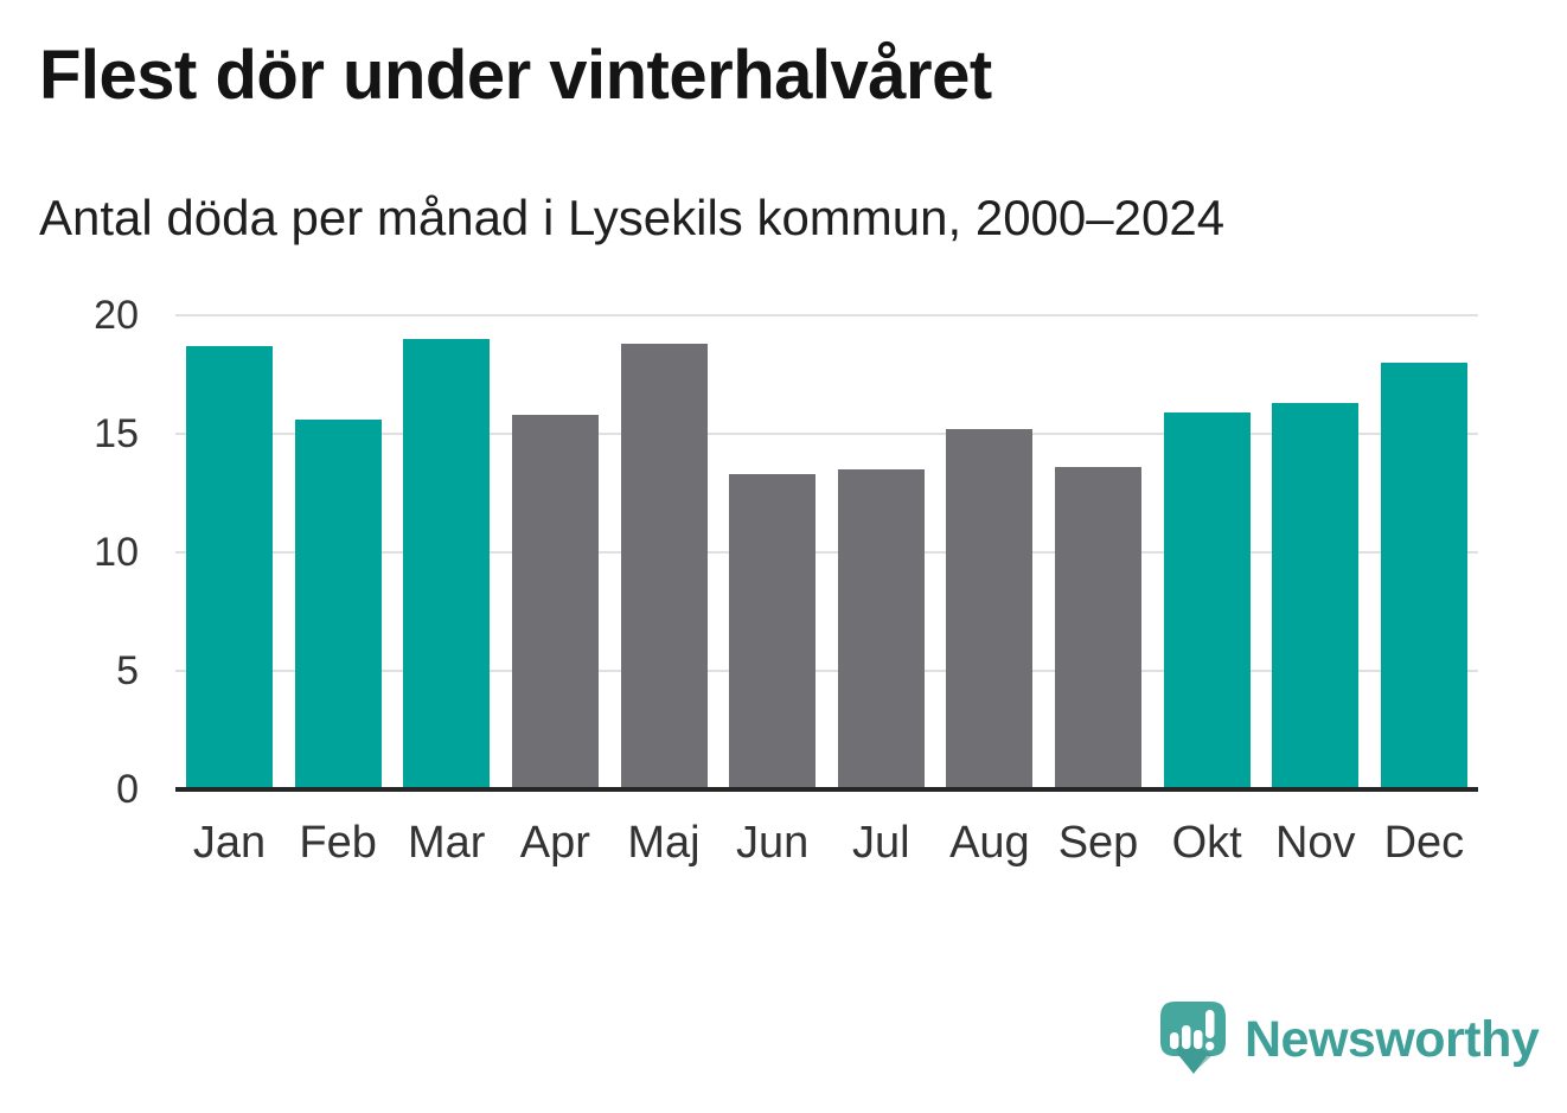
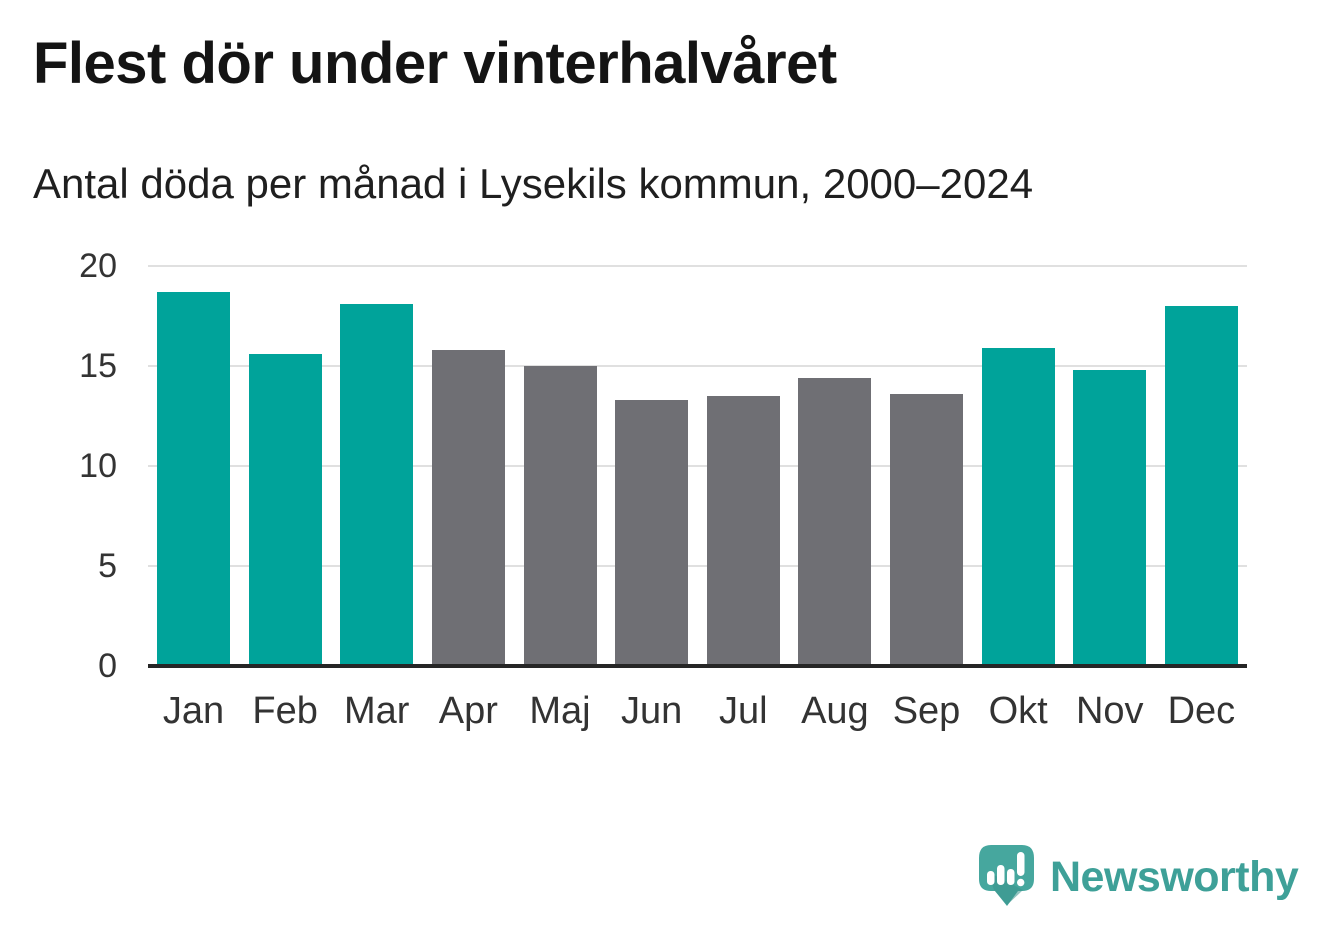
Mar: 19.0 -> 18.1
Maj: 18.8 -> 15.0
Aug: 15.2 -> 14.4
Nov: 16.3 -> 14.8
